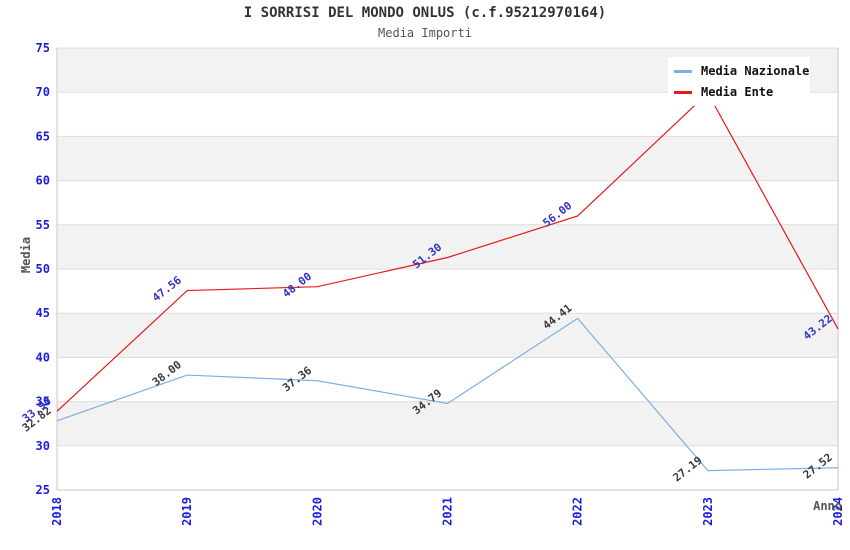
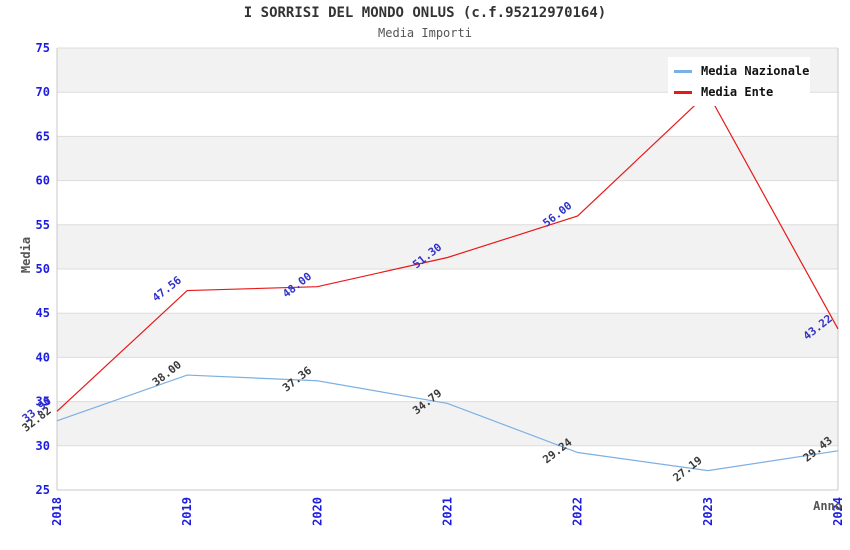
Media Nazionale/2022: 44.41 -> 29.24
Media Nazionale/2024: 27.52 -> 29.43
